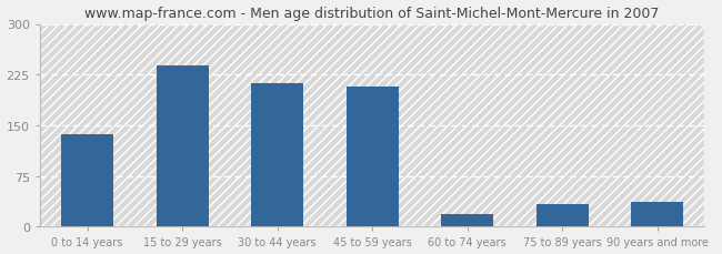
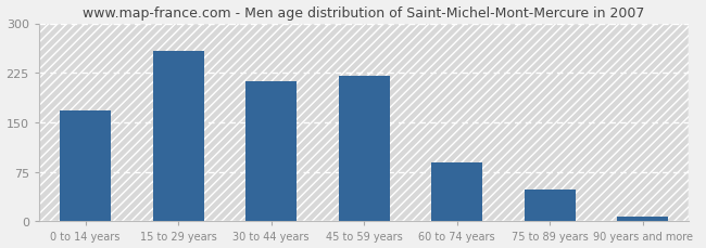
0 to 14 years: 136 -> 168
15 to 29 years: 238 -> 258
45 to 59 years: 208 -> 220
60 to 74 years: 18 -> 90
75 to 89 years: 34 -> 48
90 years and more: 36 -> 7
